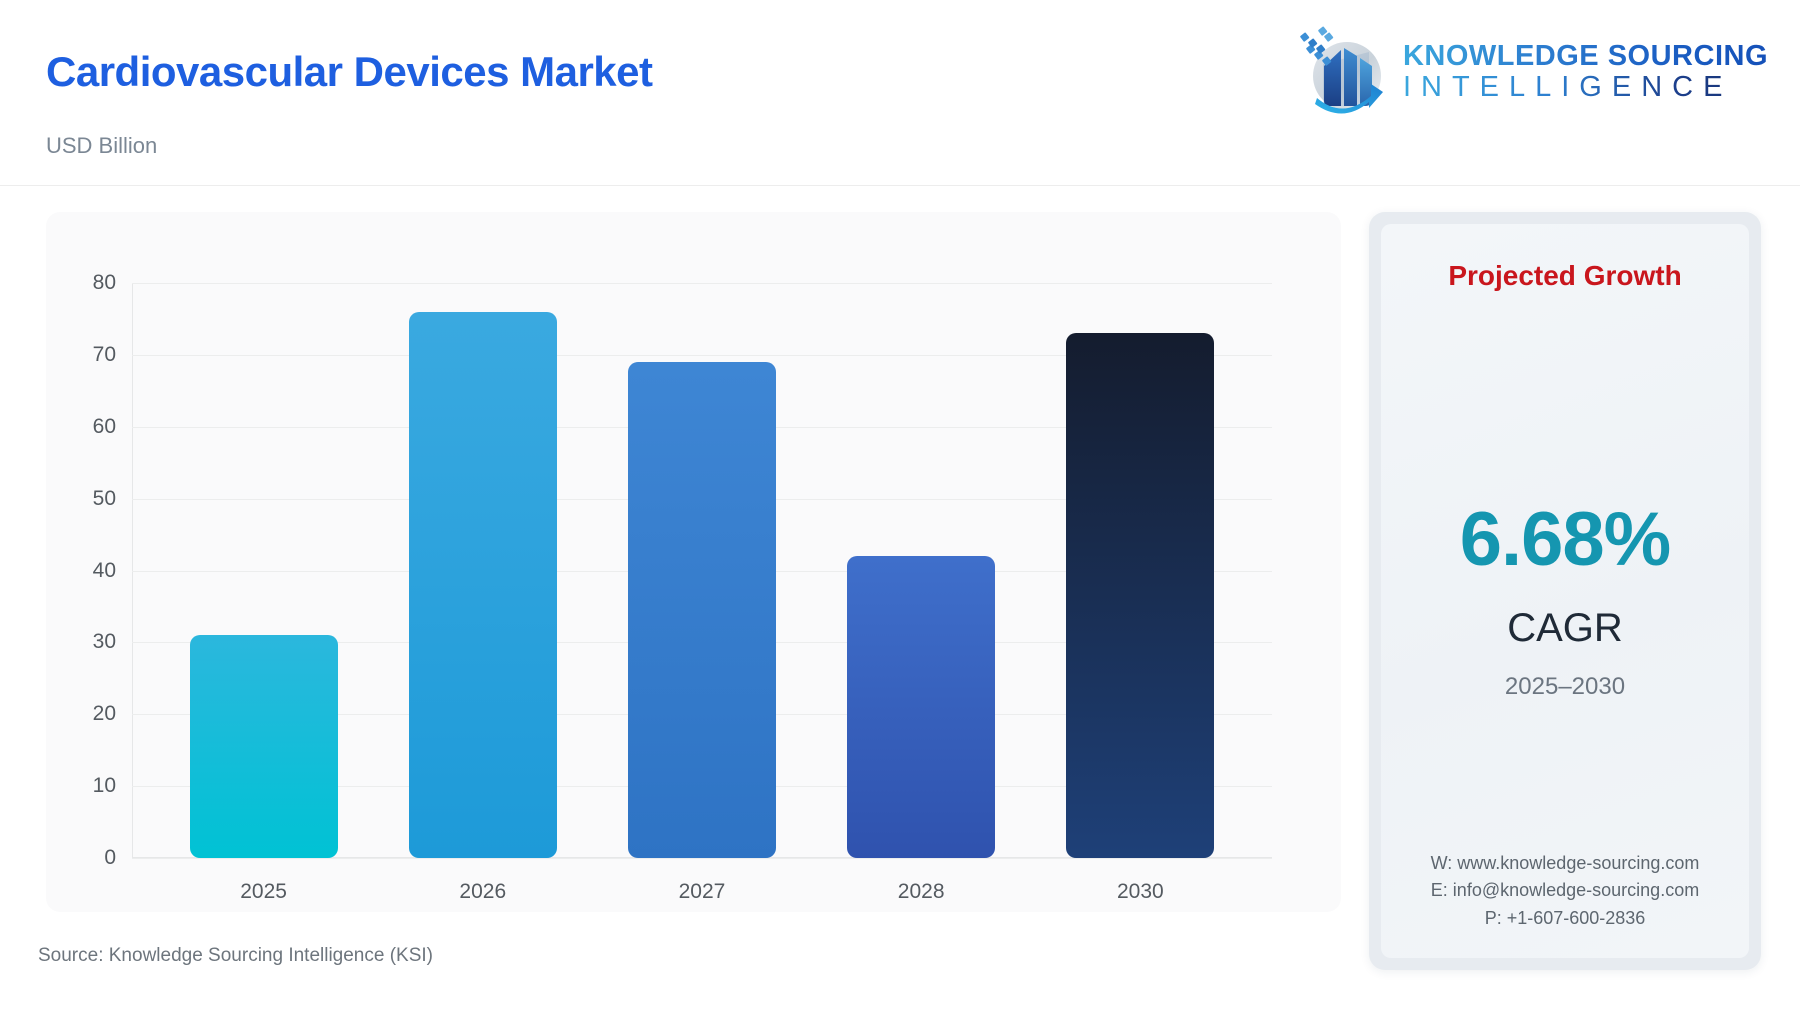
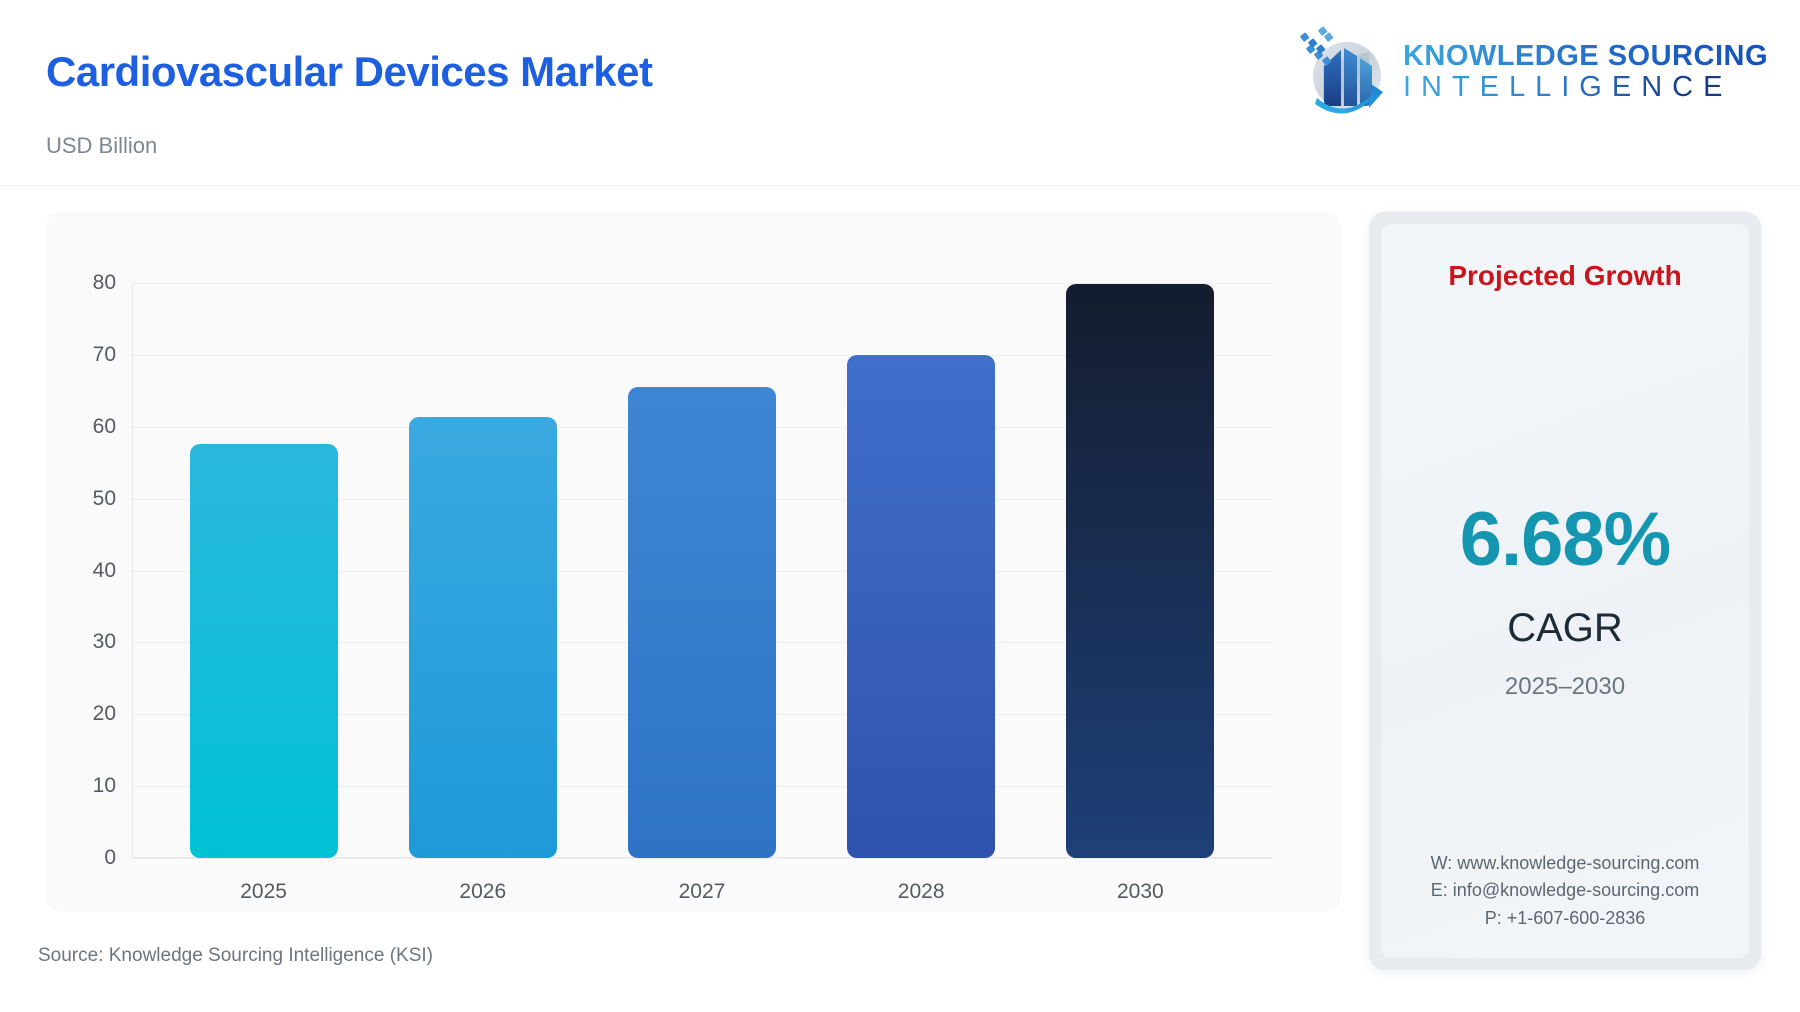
2025: 31 -> 58
2026: 76 -> 61
2027: 69 -> 66
2028: 42 -> 70
2030: 73 -> 80
